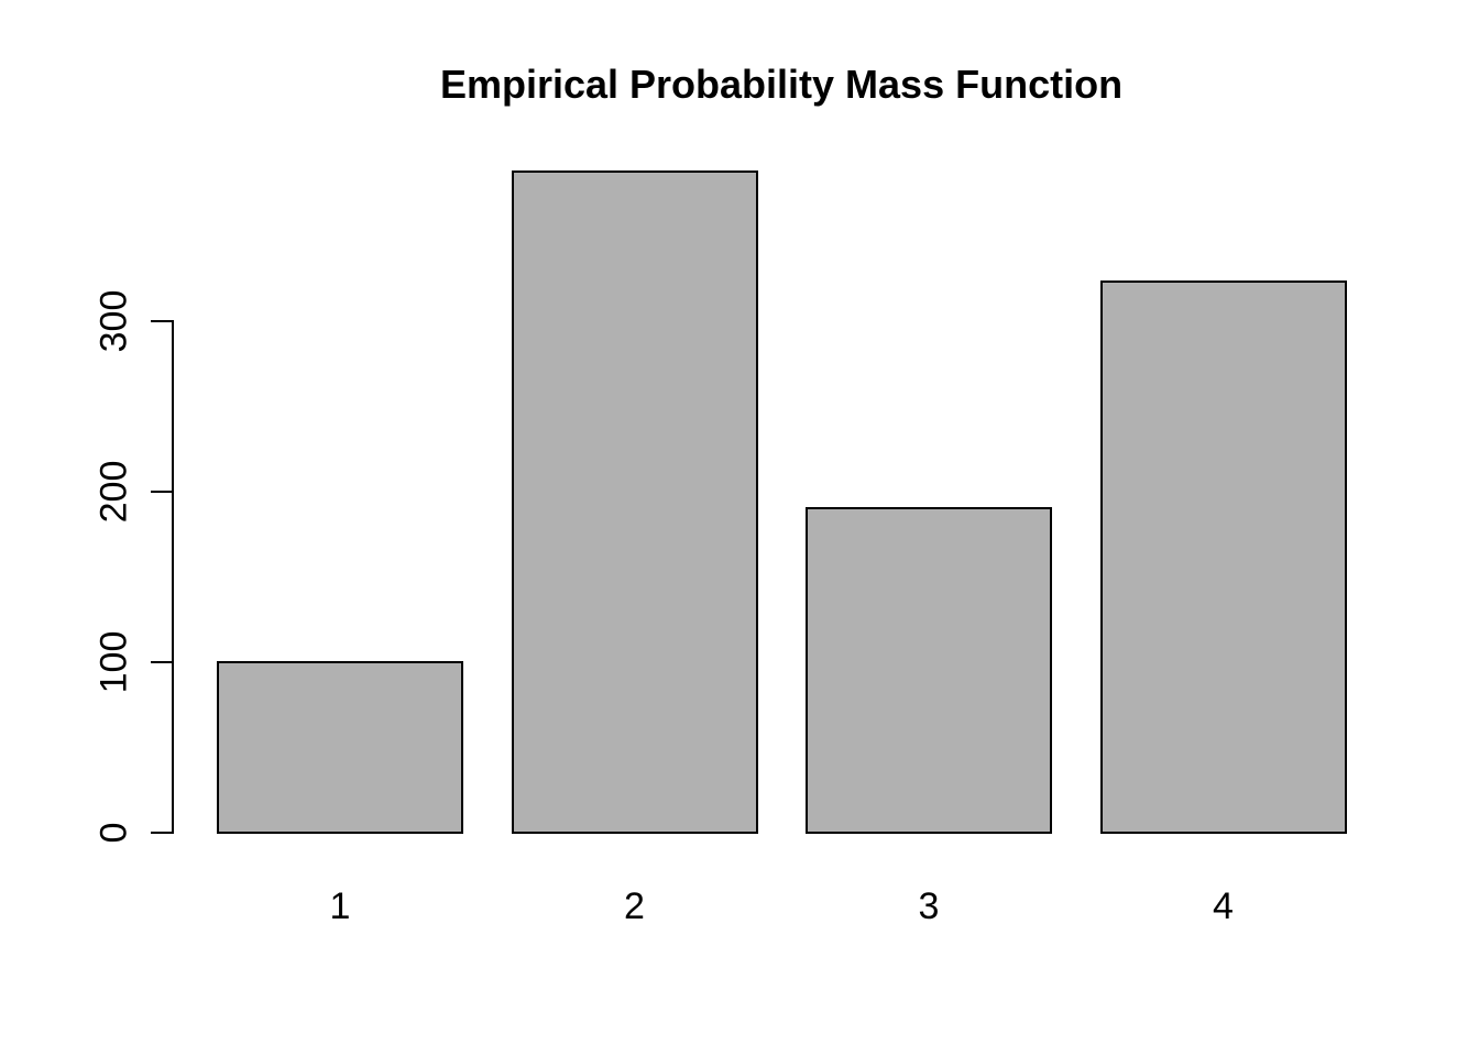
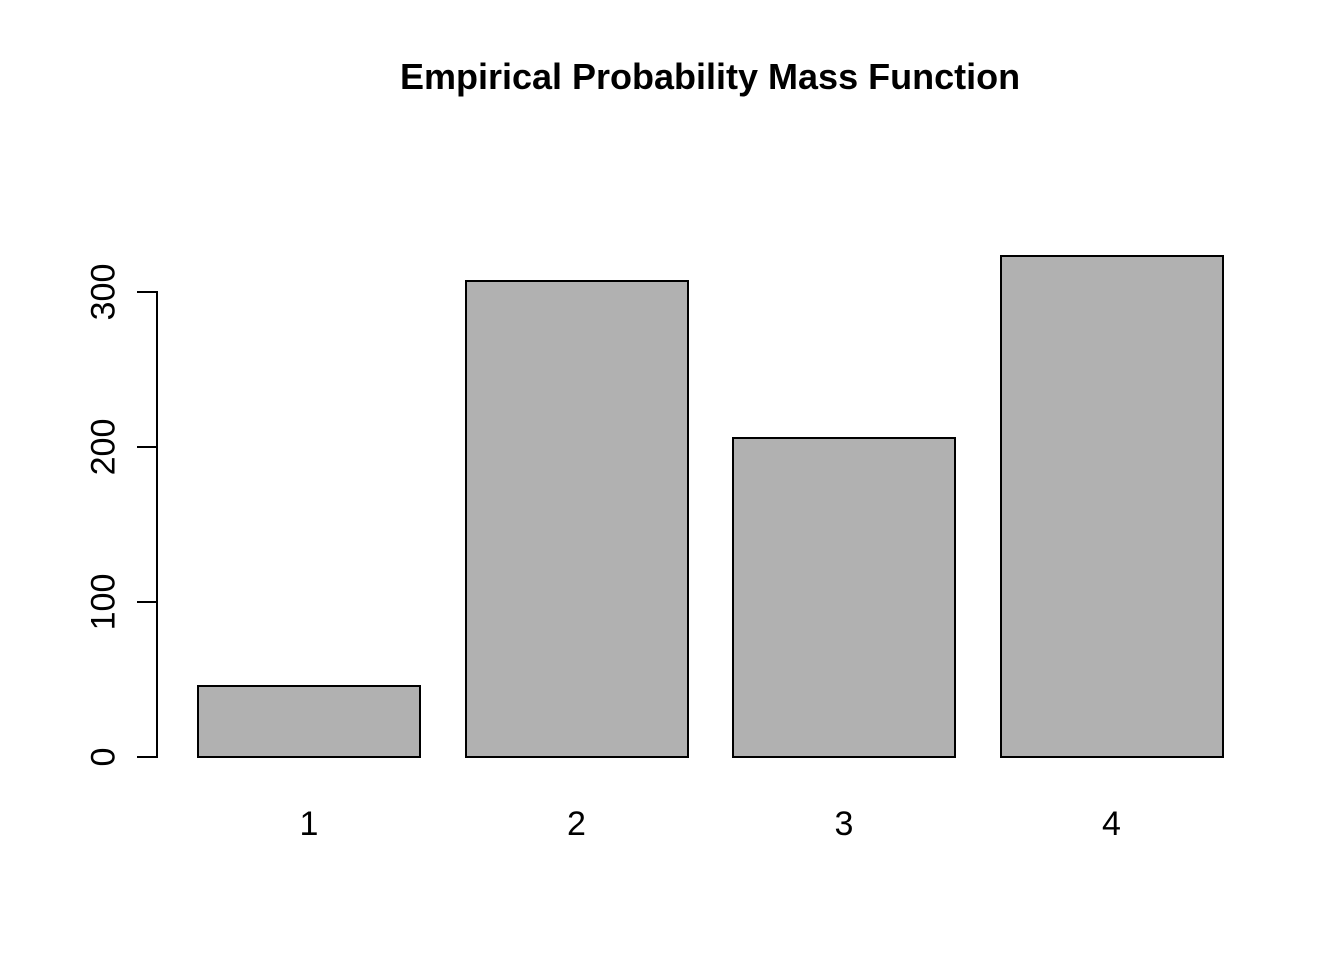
1: 100 -> 46
2: 388 -> 307
3: 190 -> 206
